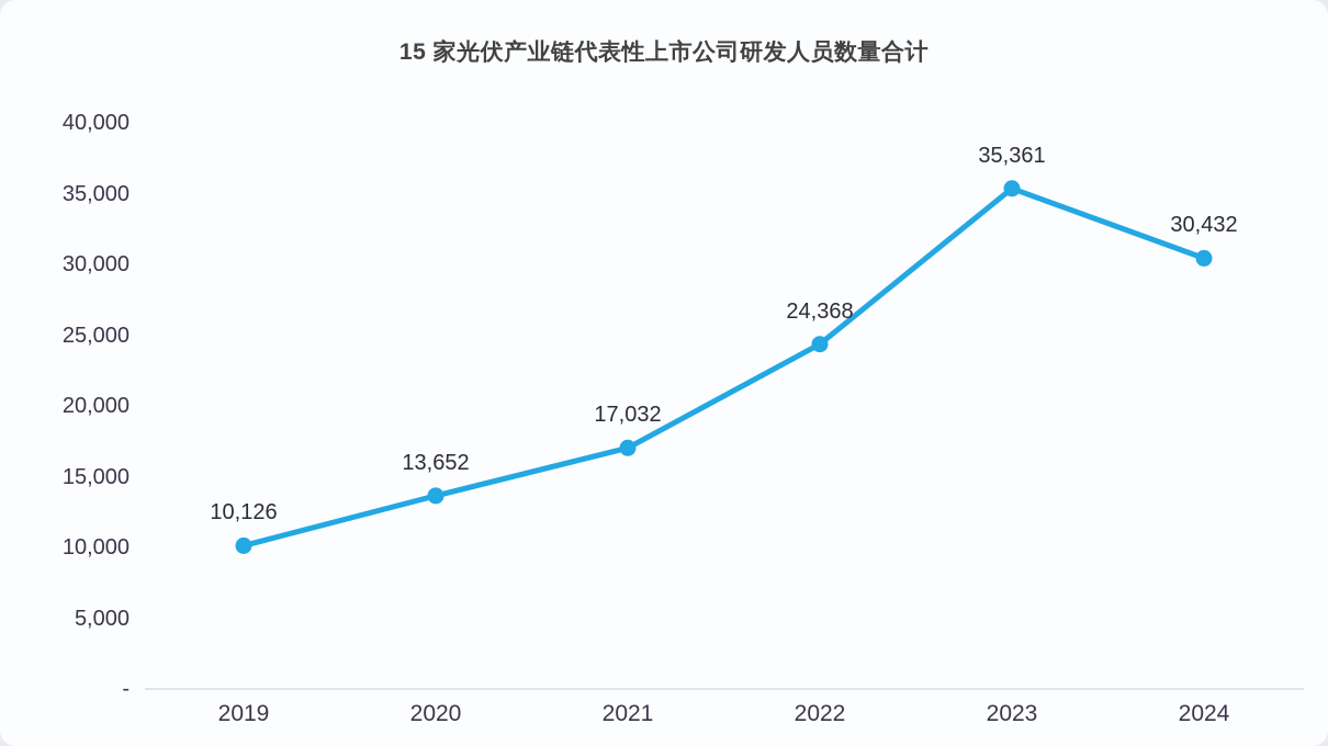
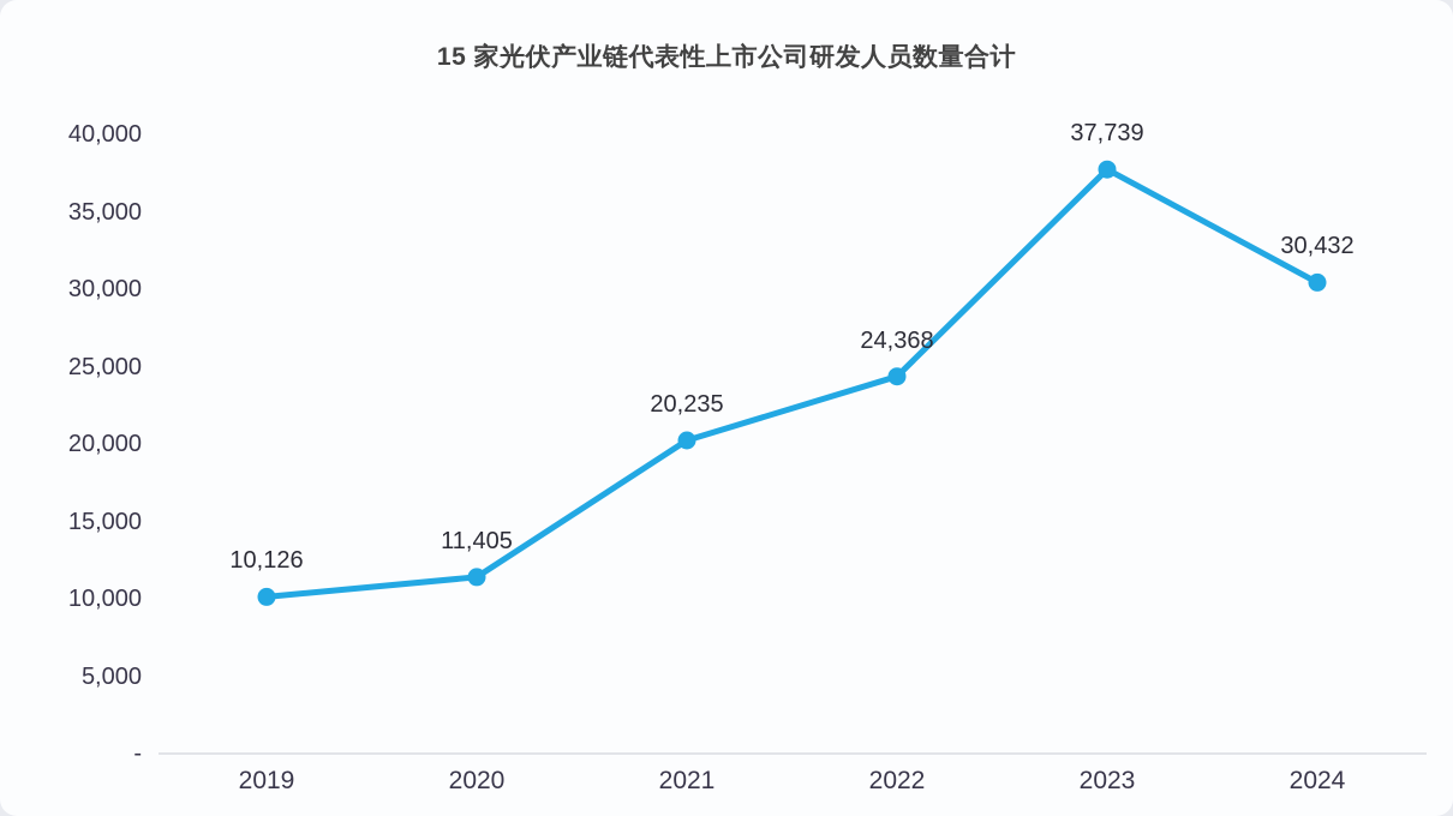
2020: 13,652 -> 11,405
2021: 17,032 -> 20,235
2023: 35,361 -> 37,739
